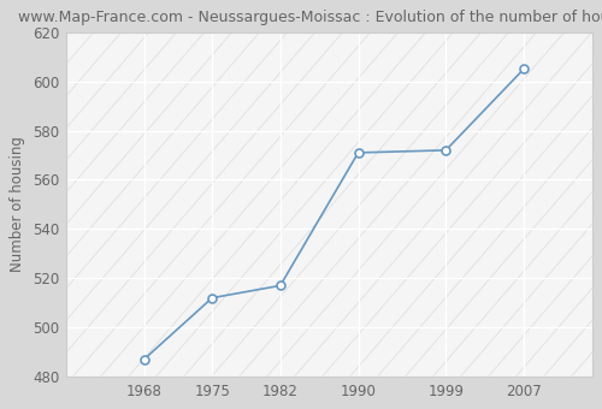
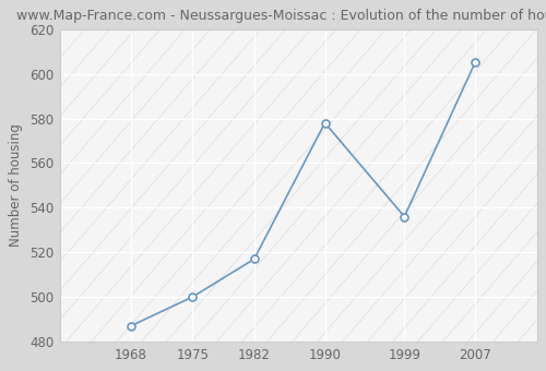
1975: 512 -> 500
1990: 571 -> 578
1999: 572 -> 536
